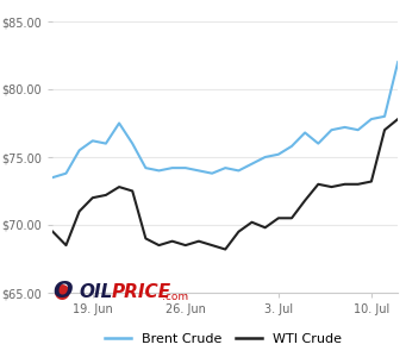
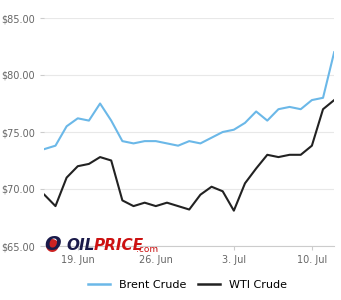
WTI Crude/3. Jul: $70.5 -> $68.1
WTI Crude/10. Jul: $73.2 -> $73.8
